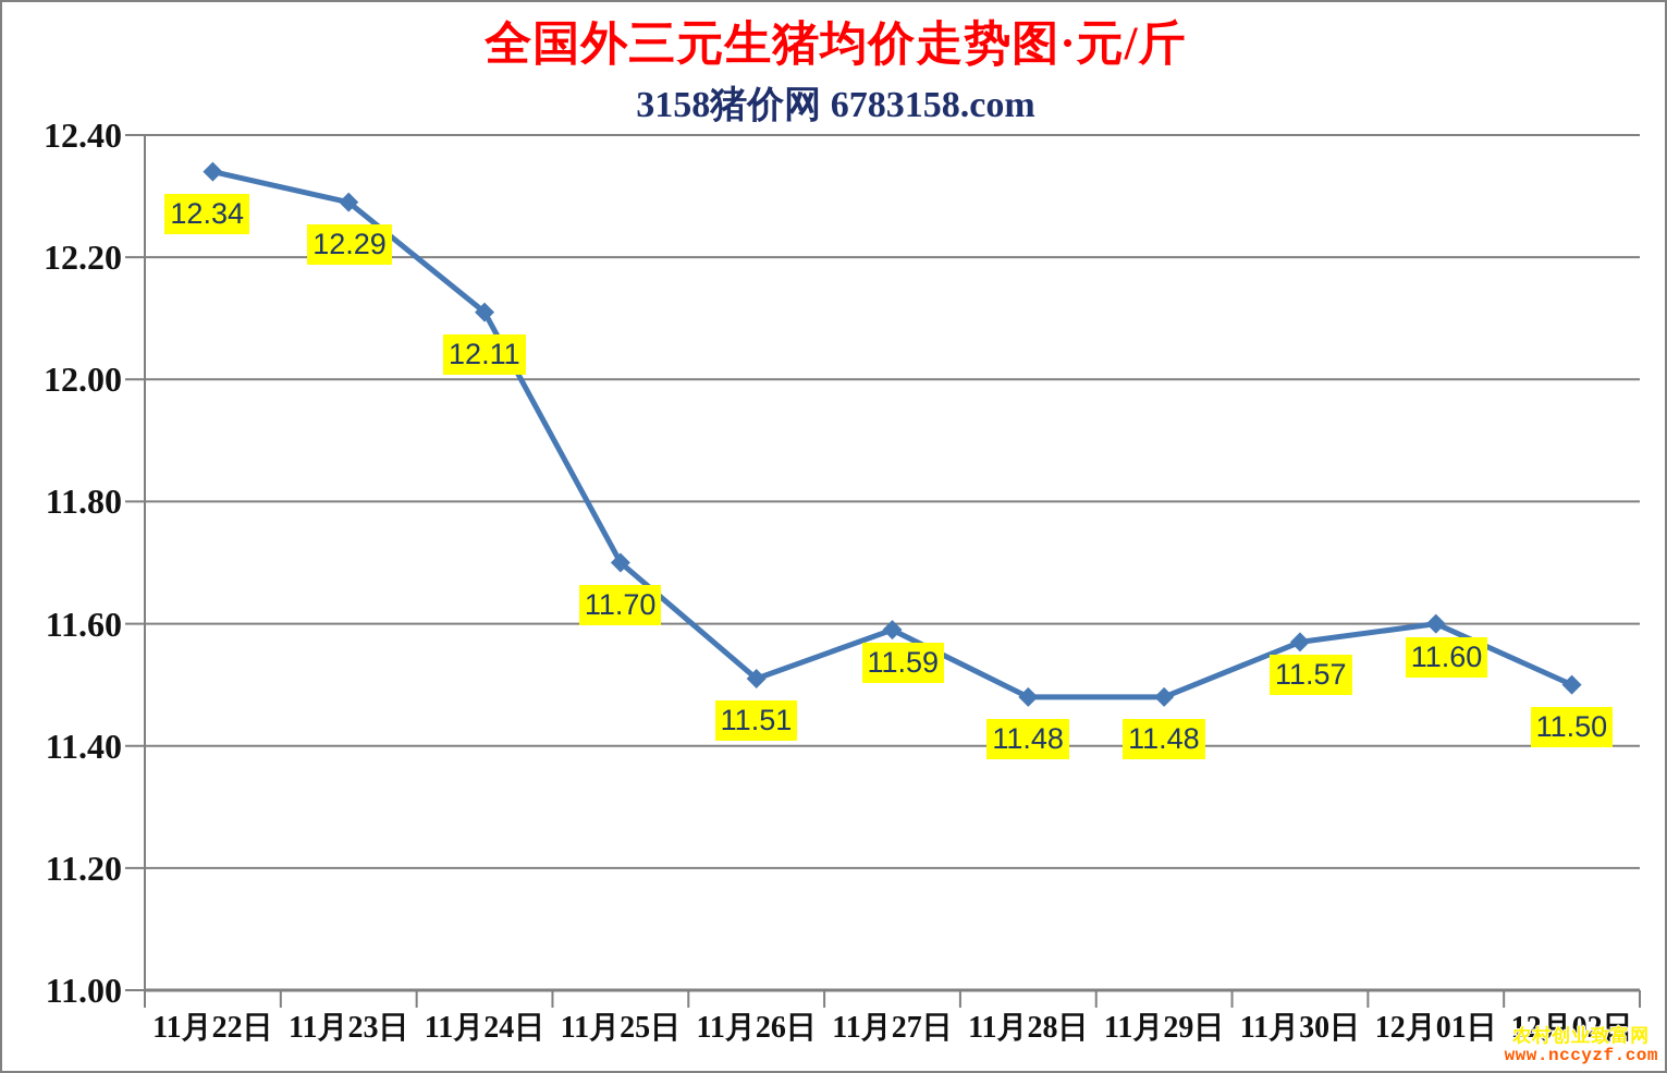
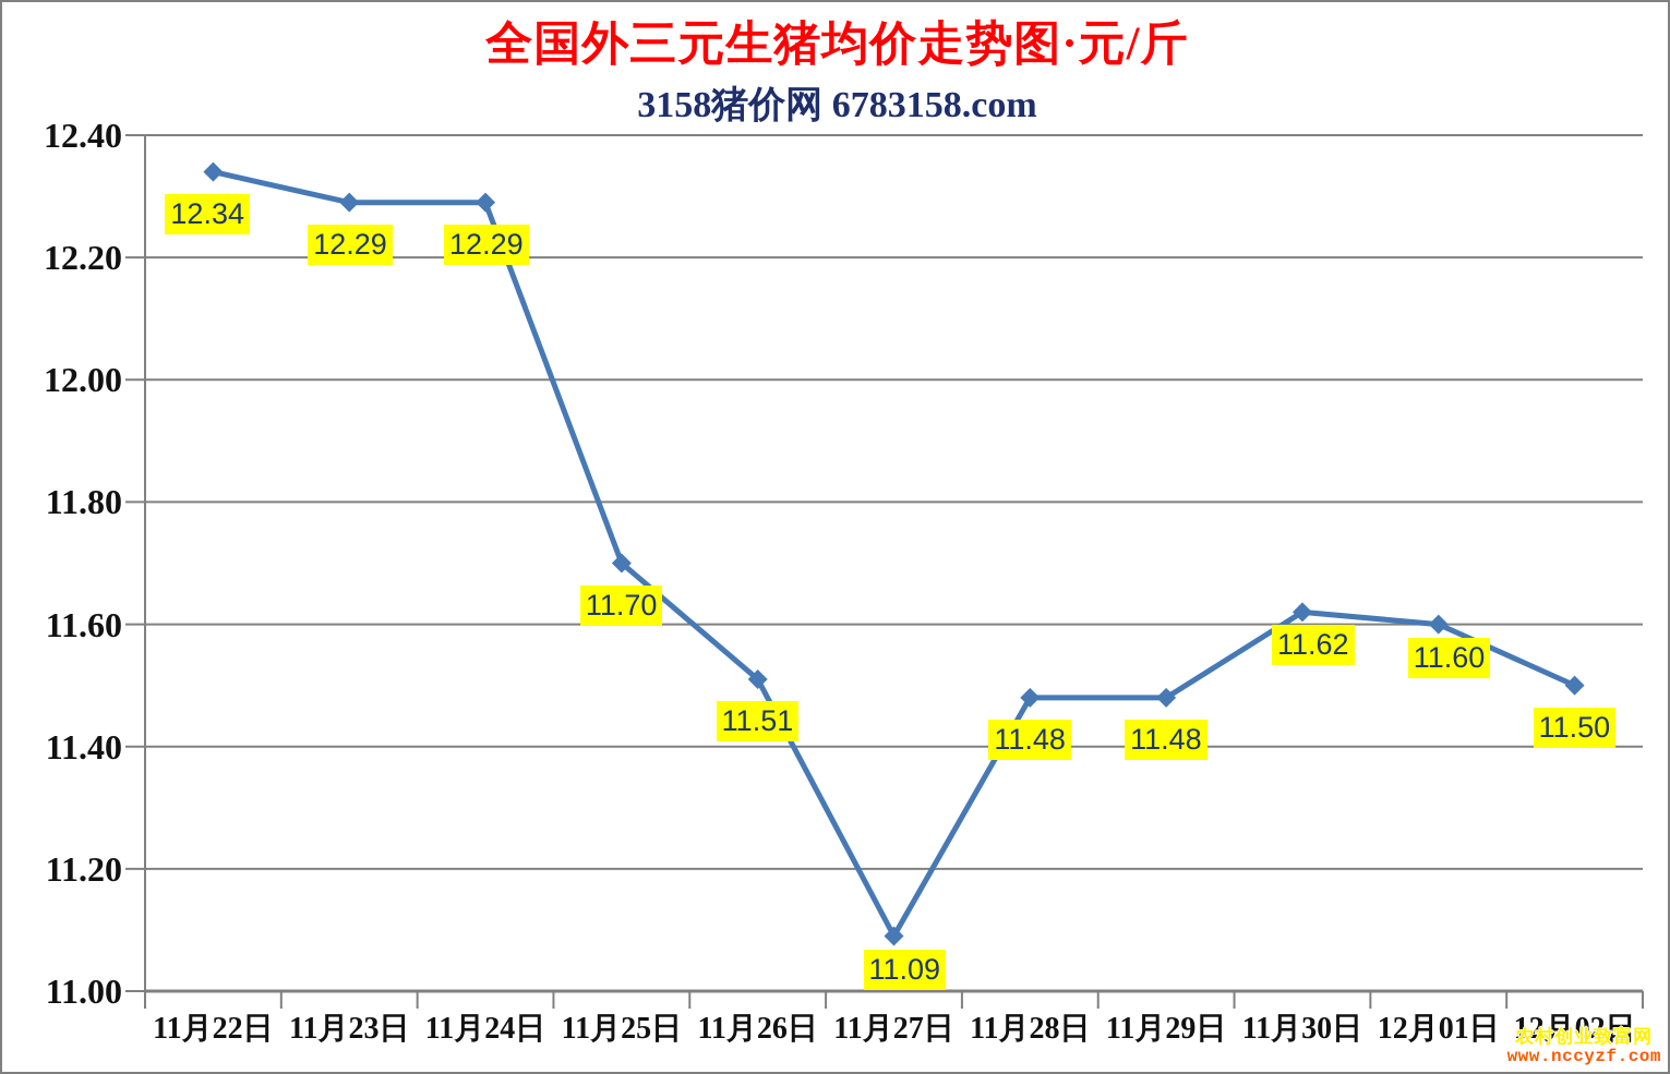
11月24日: 12.11 -> 12.29
11月27日: 11.59 -> 11.09
11月30日: 11.57 -> 11.62
